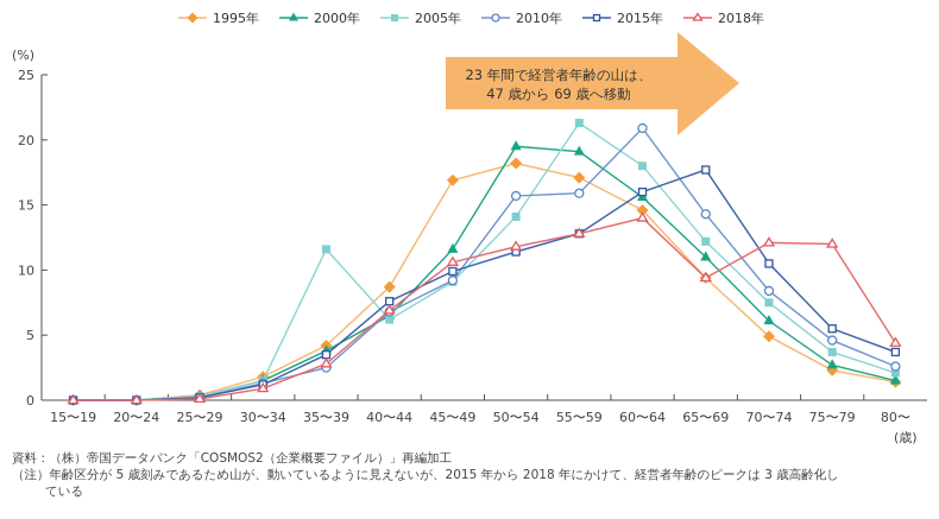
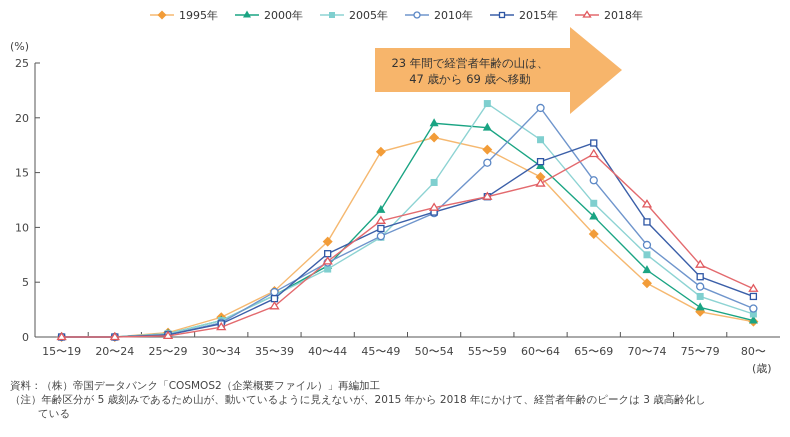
2005年/35〜39: 11.6 -> 3.8
2010年/35〜39: 2.5 -> 4.1
2010年/50〜54: 15.7 -> 11.3
2018年/65〜69: 9.4 -> 16.7
2018年/75〜79: 12.0 -> 6.6
